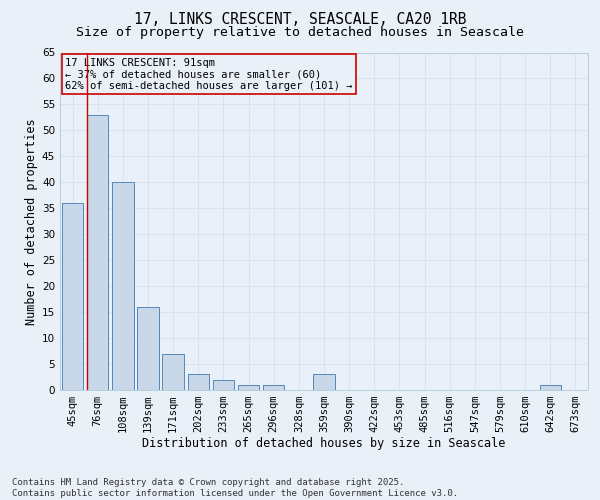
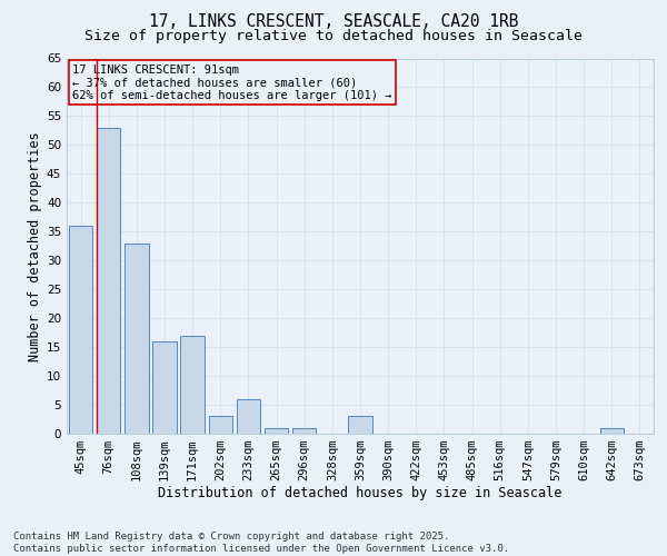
108sqm: 40 -> 33
171sqm: 7 -> 17
233sqm: 2 -> 6
